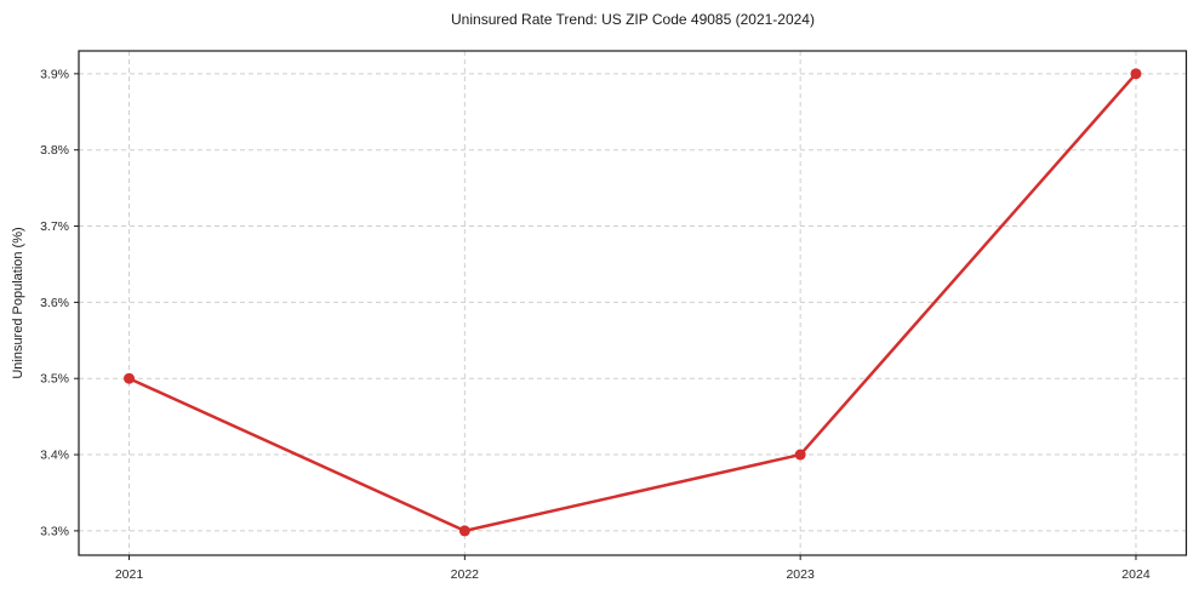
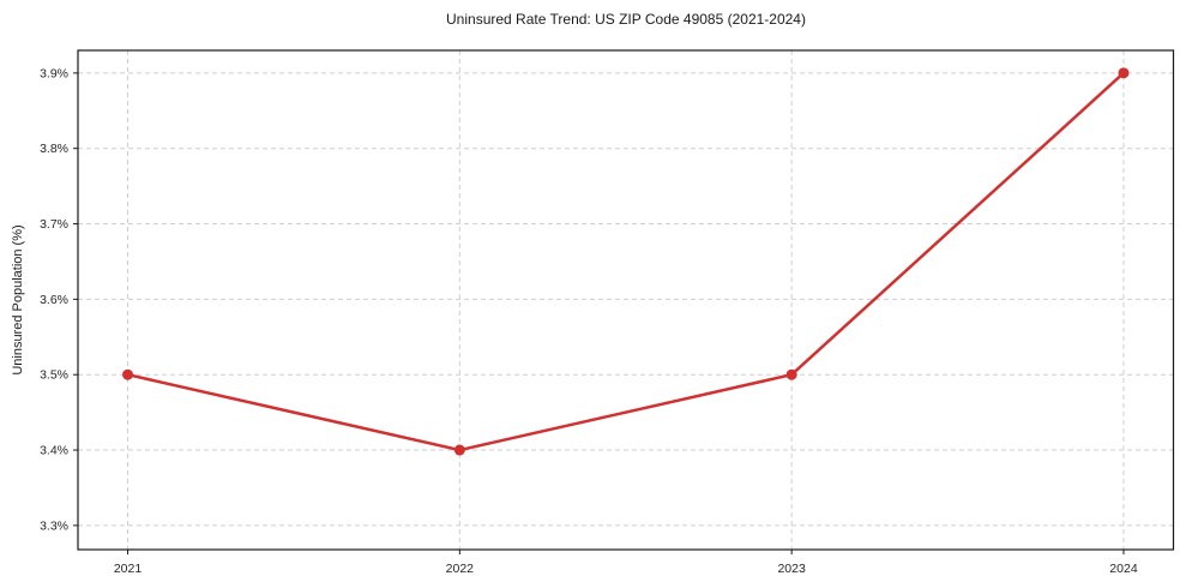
2022: 3.3% -> 3.4%
2023: 3.4% -> 3.5%
